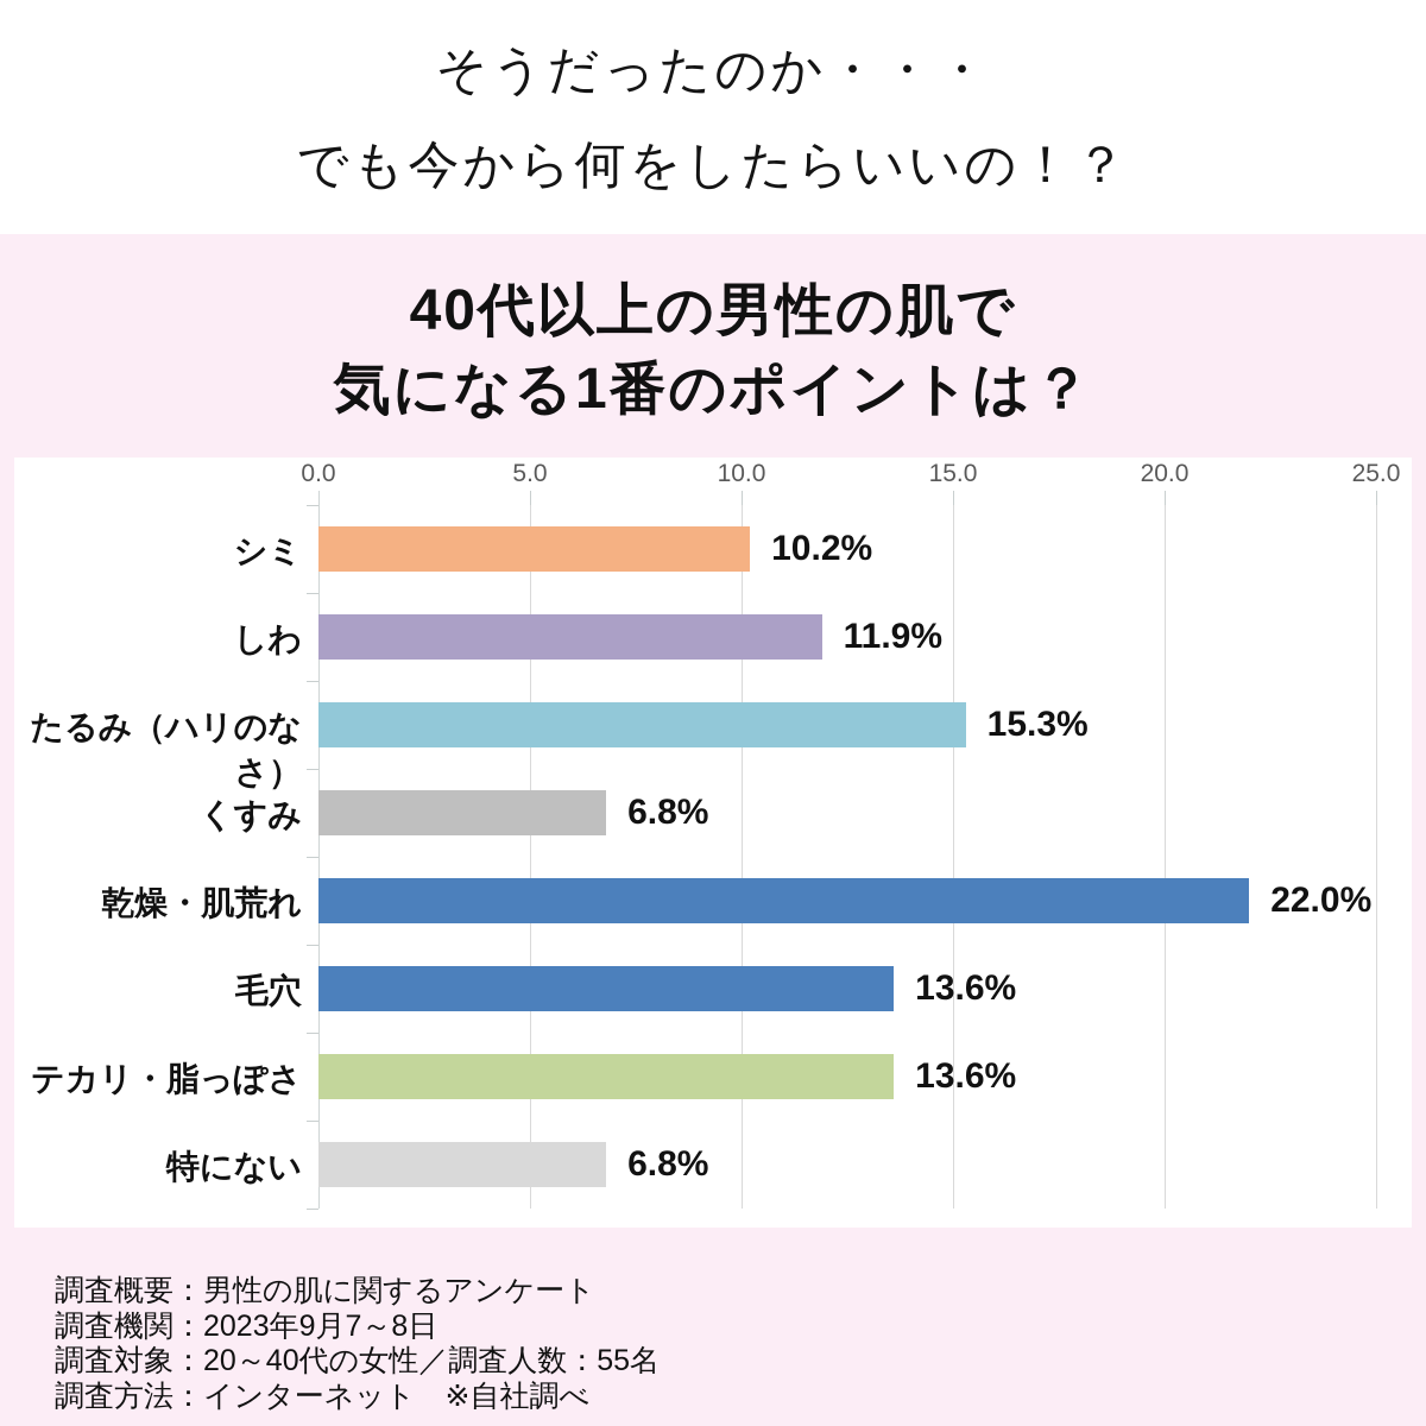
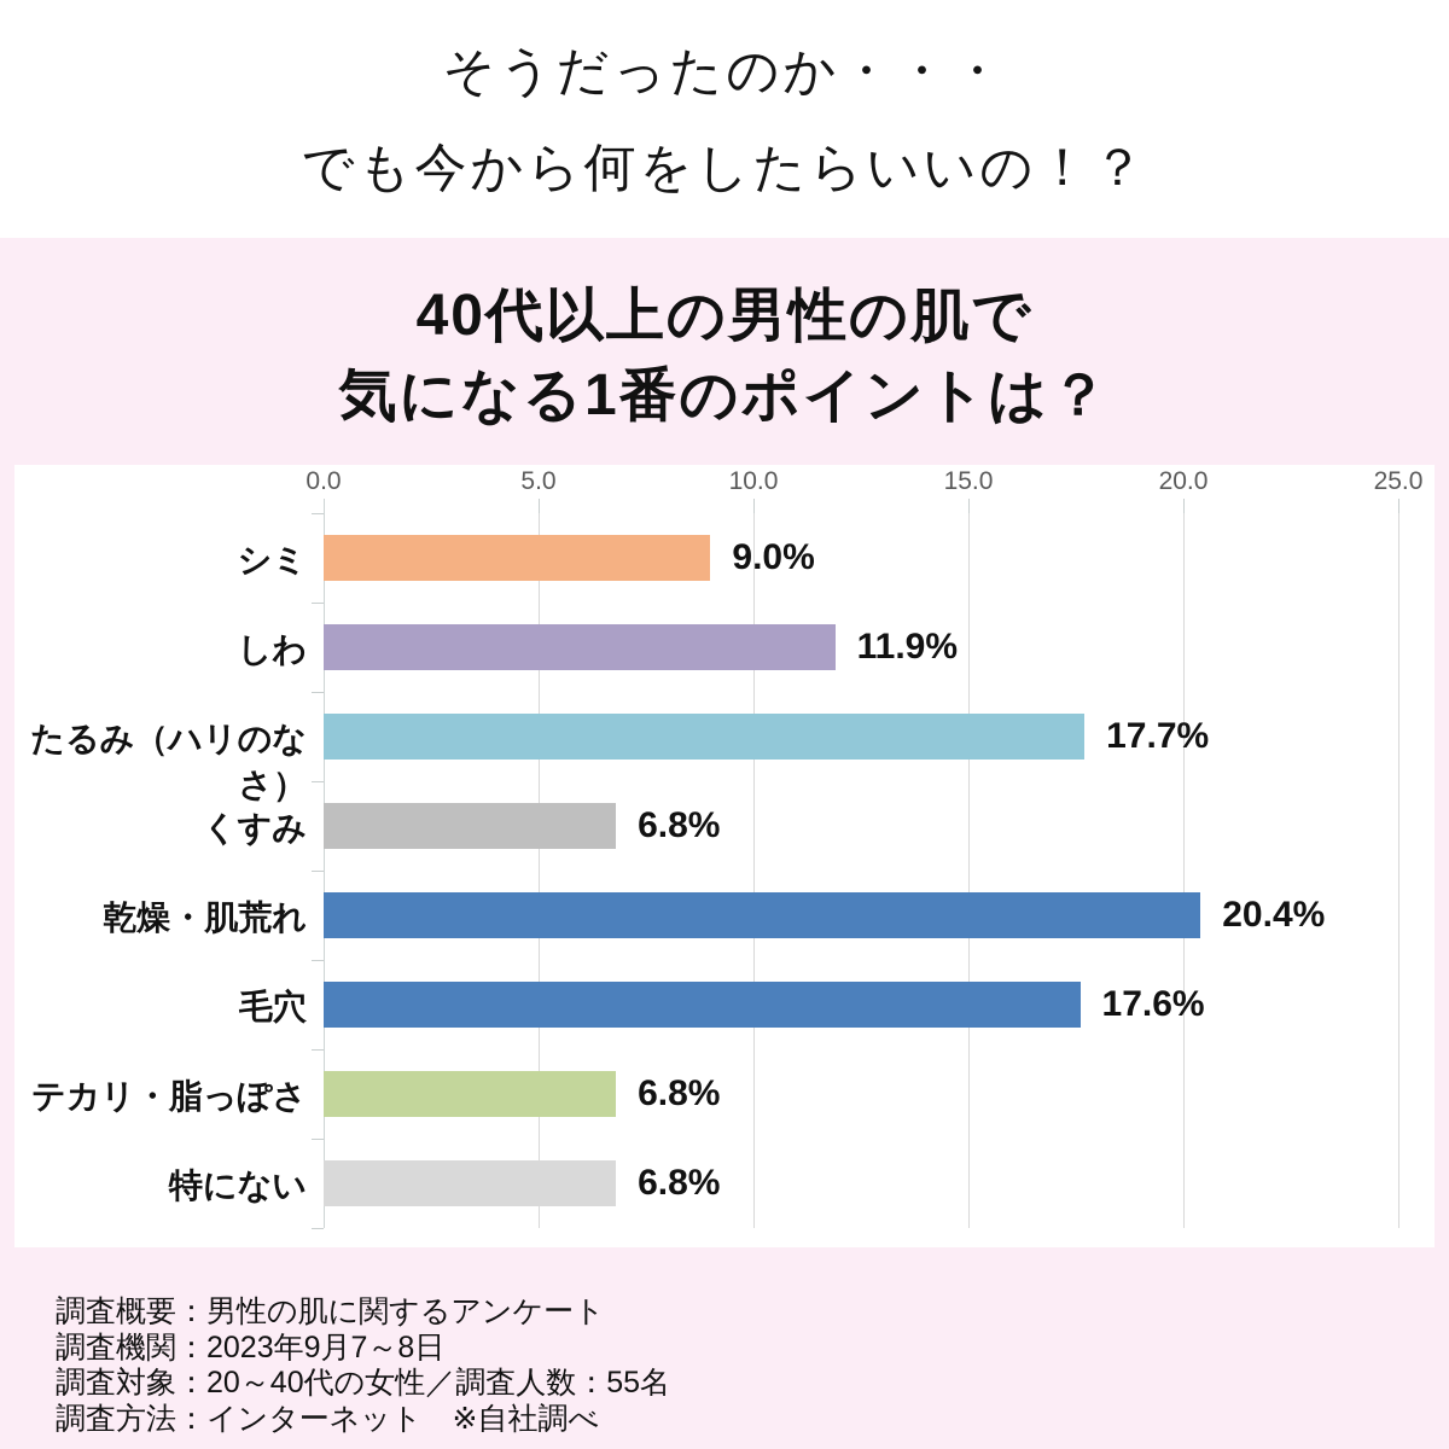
シミ: 10.2% -> 9.0%
たるみ（ハリのなさ）: 15.3% -> 17.7%
乾燥・肌荒れ: 22.0% -> 20.4%
毛穴: 13.6% -> 17.6%
テカリ・脂っぽさ: 13.6% -> 6.8%
